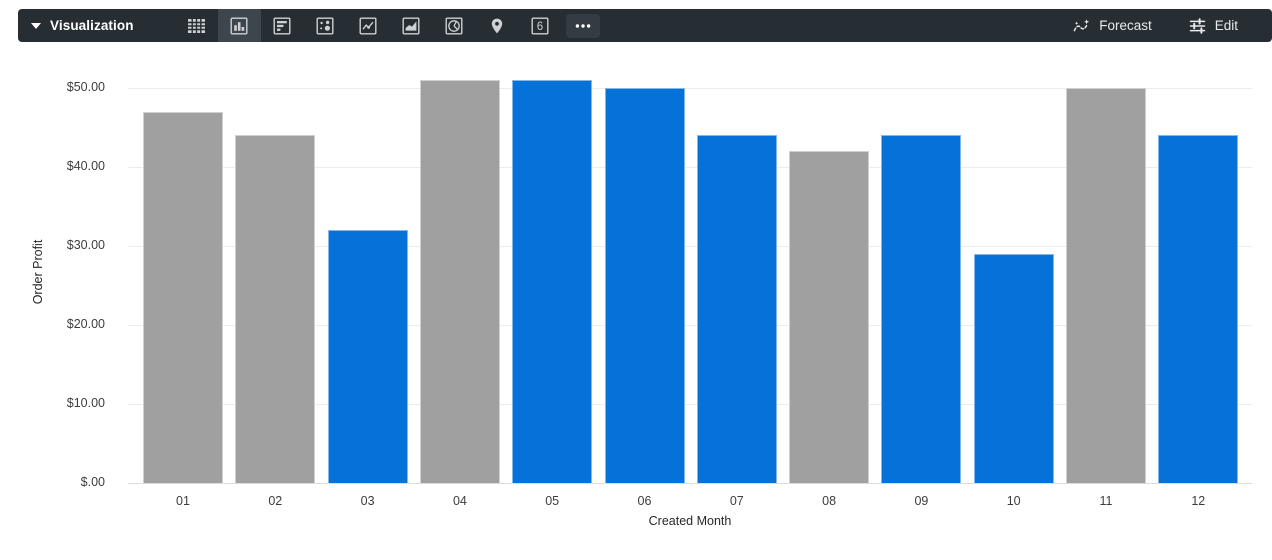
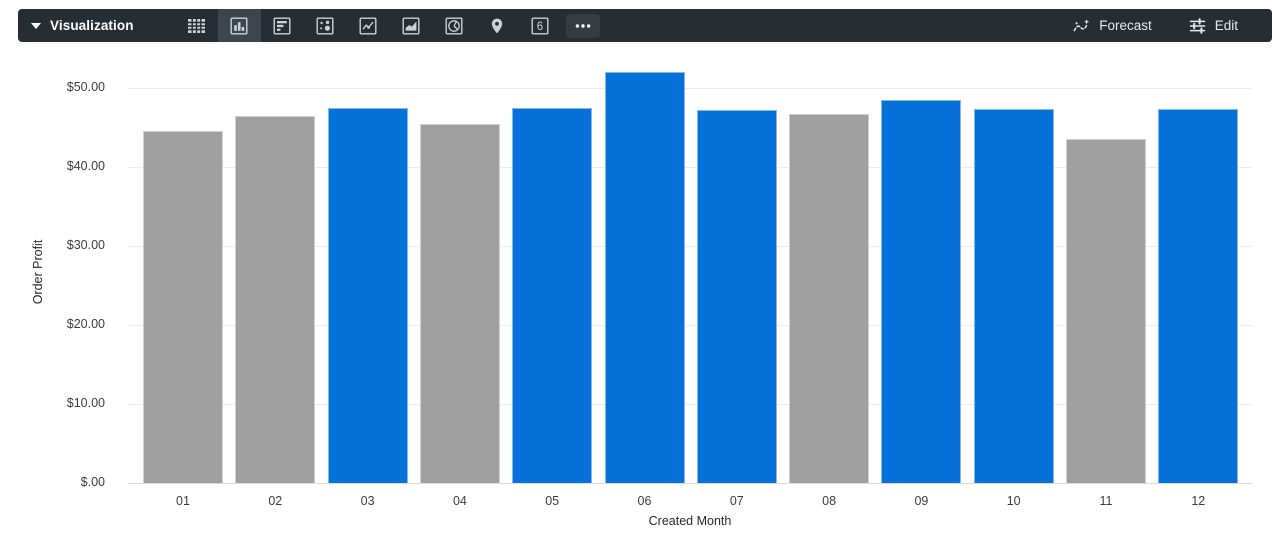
01: $47 -> $45
02: $44 -> $46
03: $32 -> $48
04: $51 -> $46
05: $51 -> $48
06: $50 -> $52
07: $44 -> $47
08: $42 -> $47
09: $44 -> $48
10: $29 -> $47
11: $50 -> $44
12: $44 -> $47
